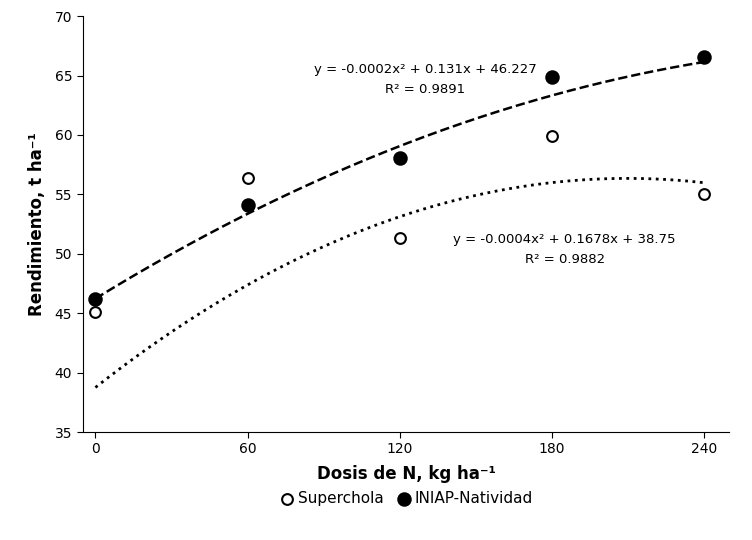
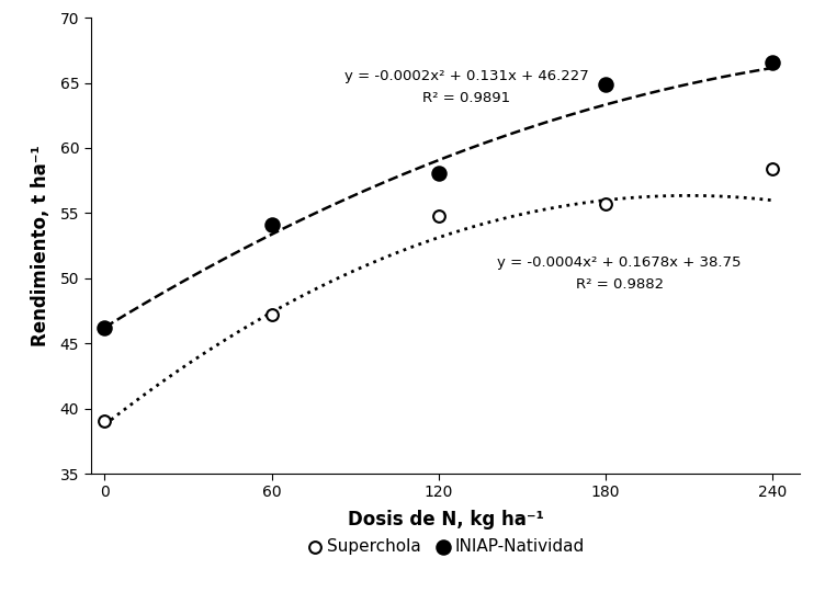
Superchola/0: 45.1 -> 39.0
Superchola/60: 56.4 -> 47.2
Superchola/120: 51.3 -> 54.8
Superchola/180: 59.9 -> 55.7
Superchola/240: 55.0 -> 58.4
